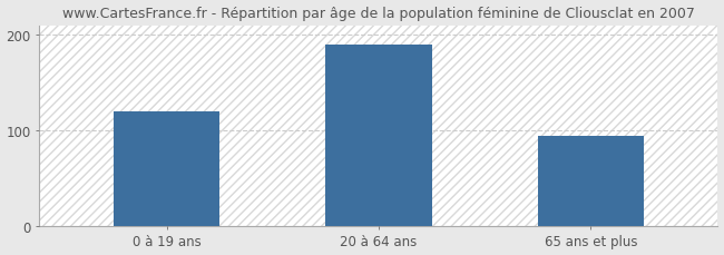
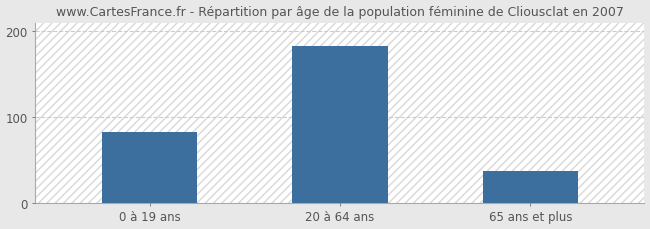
0 à 19 ans: 120 -> 83
20 à 64 ans: 190 -> 183
65 ans et plus: 94 -> 37
